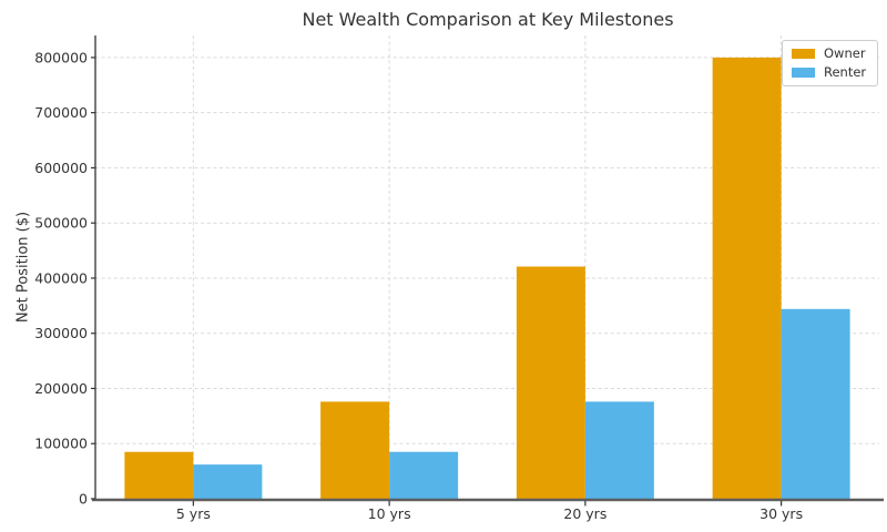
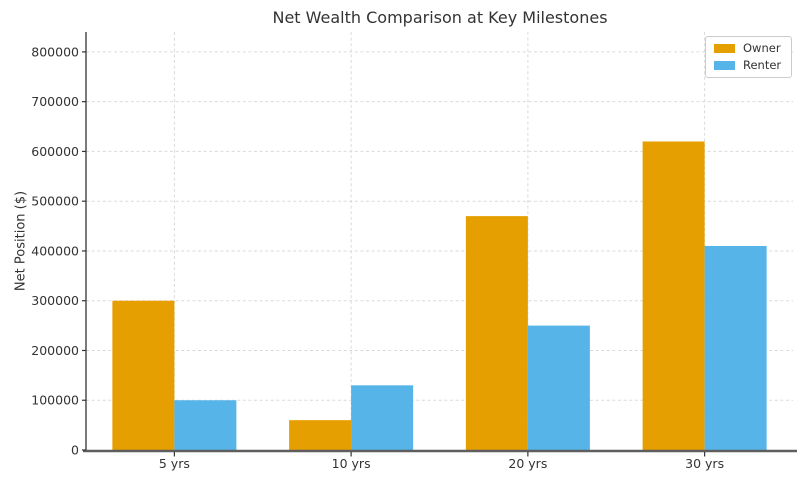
Owner/5 yrs: 80000 -> 300000
Renter/5 yrs: 60000 -> 100000
Owner/10 yrs: 180000 -> 60000
Renter/10 yrs: 80000 -> 130000
Owner/20 yrs: 420000 -> 470000
Renter/20 yrs: 180000 -> 250000
Owner/30 yrs: 800000 -> 620000
Renter/30 yrs: 340000 -> 410000
